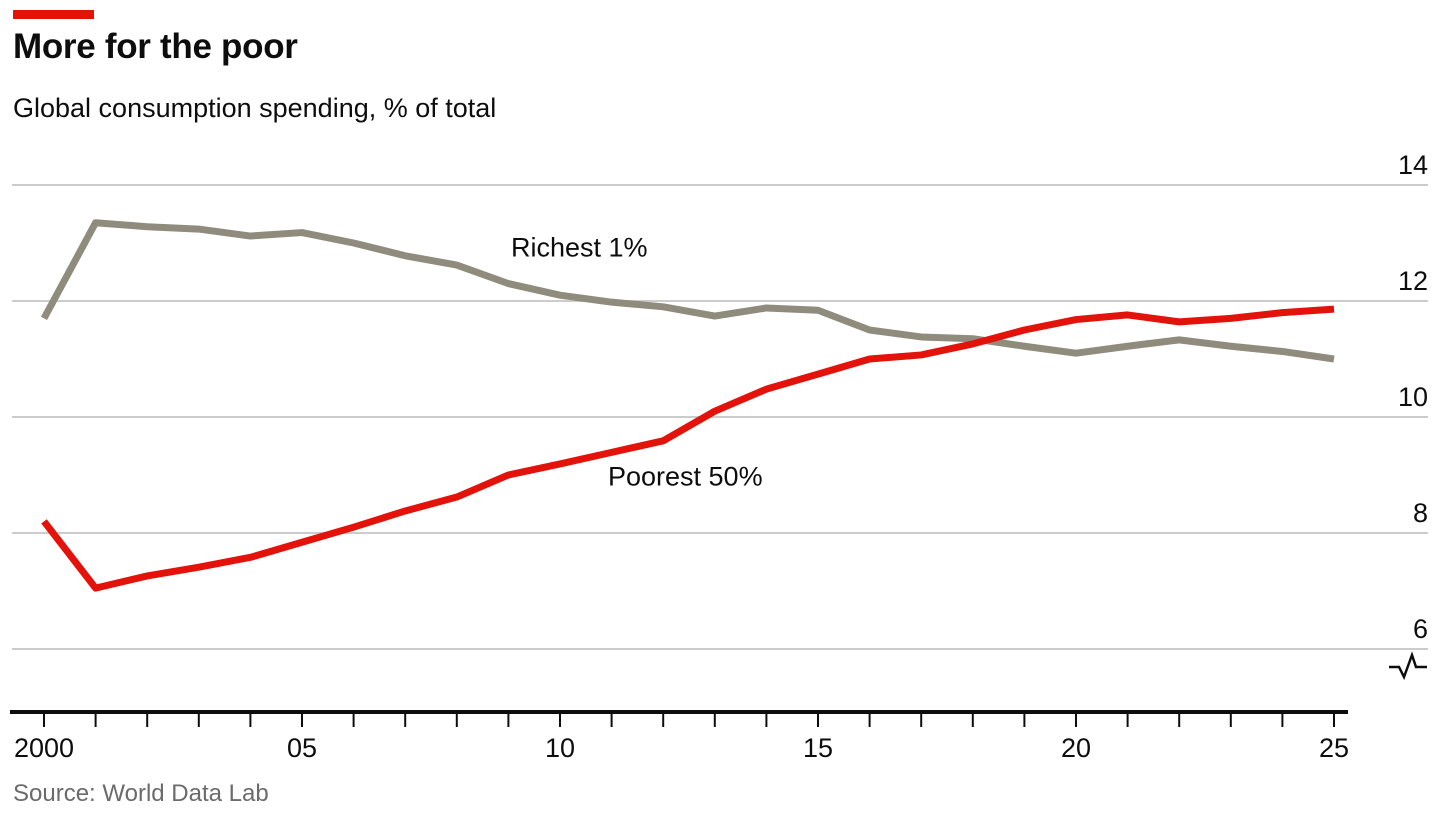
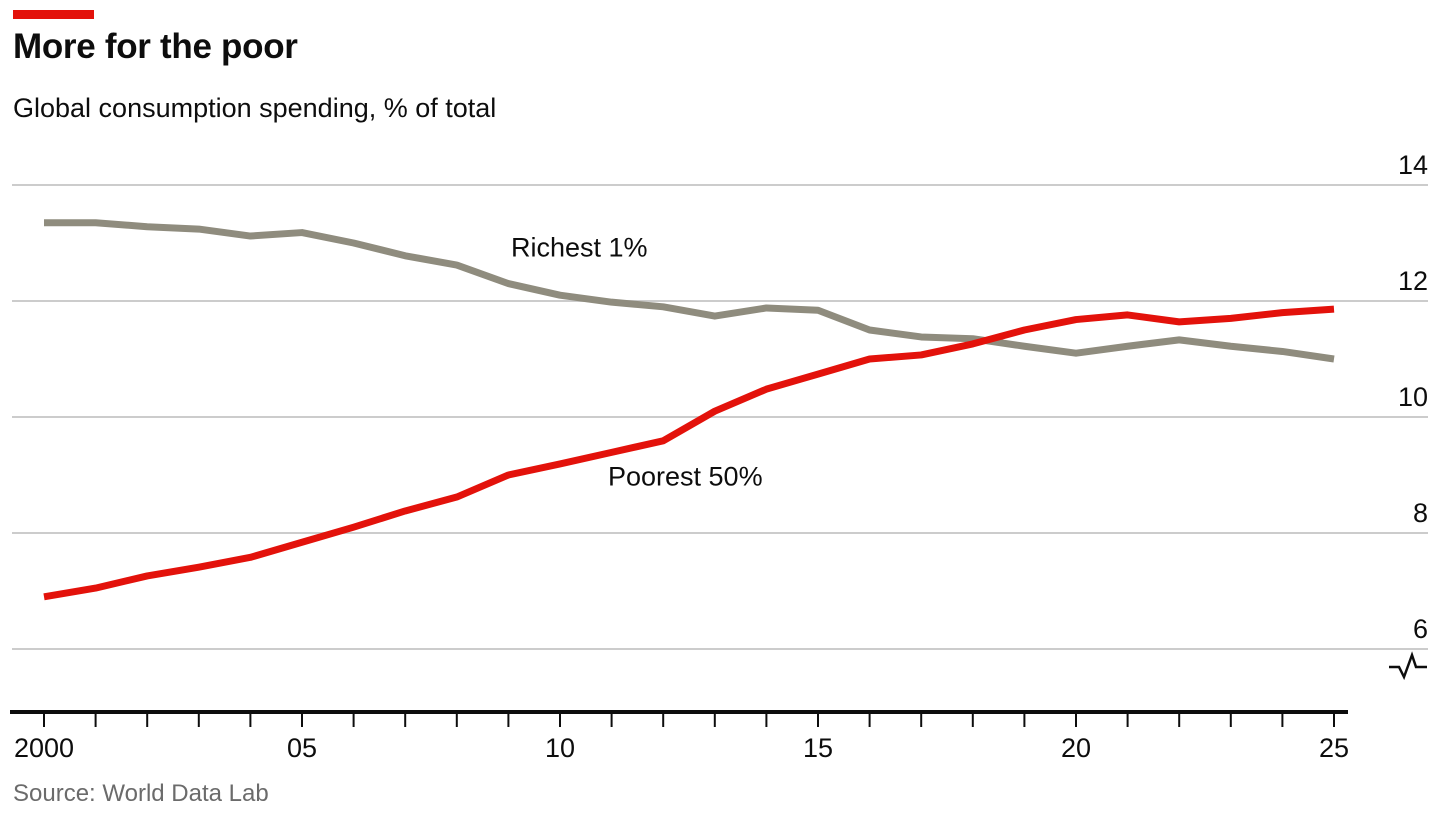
Richest 1%/2000: 11.7 -> 13.3
Poorest 50%/2000: 8.2 -> 6.9
